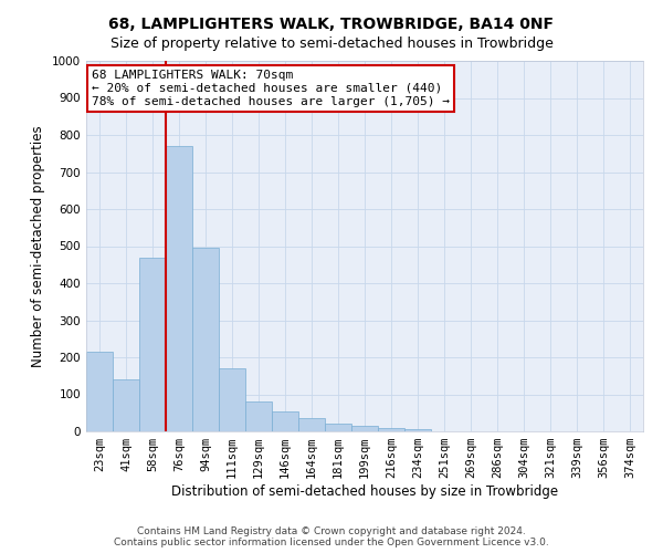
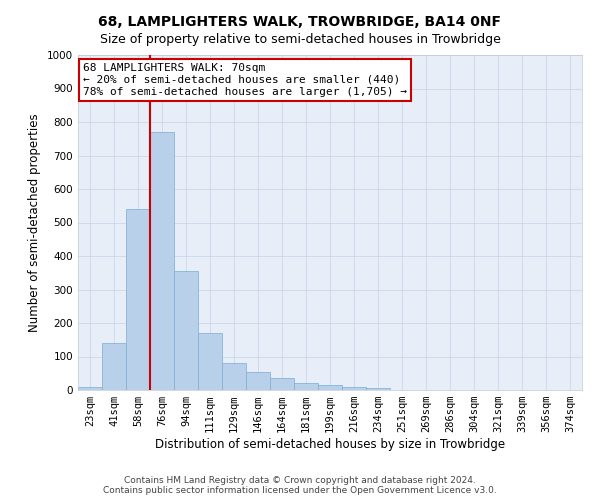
23sqm: 215 -> 10
58sqm: 470 -> 540
94sqm: 495 -> 355
